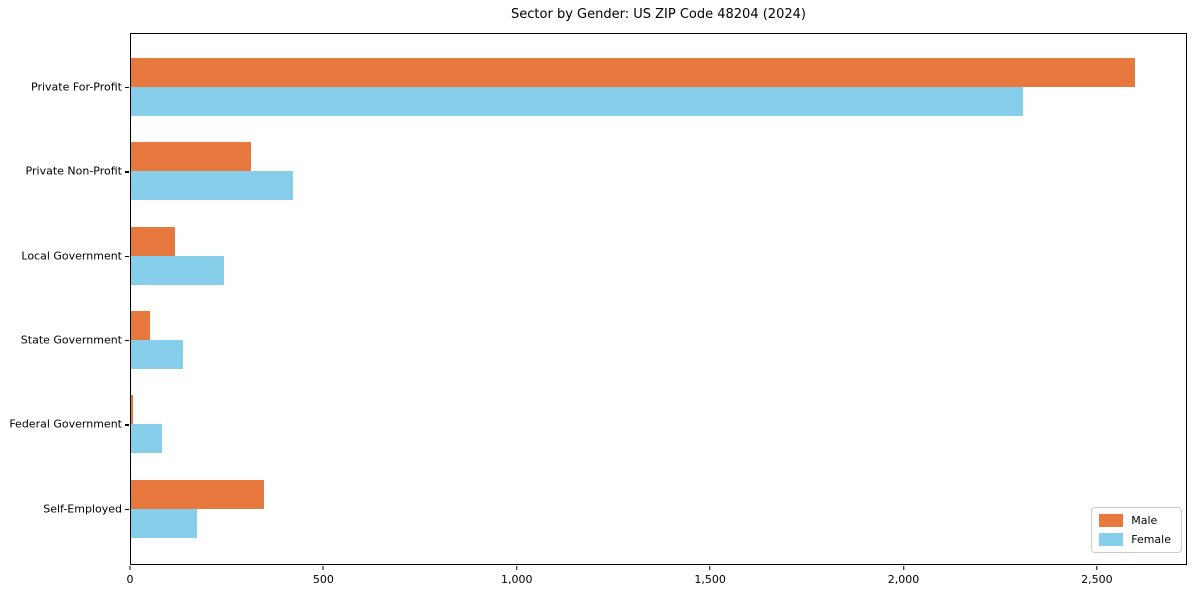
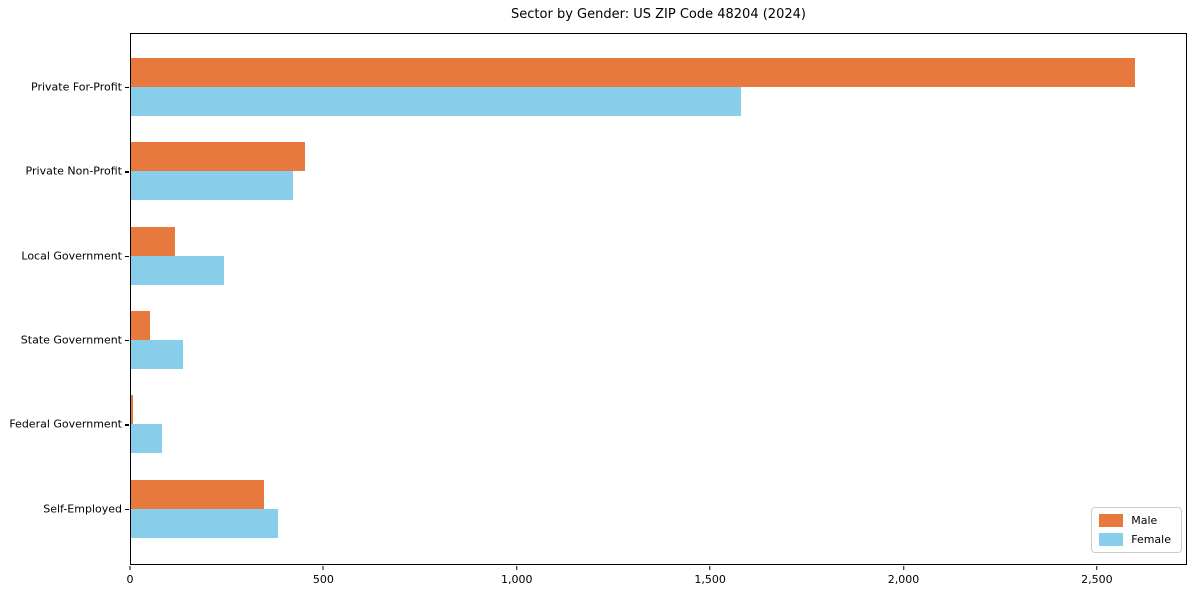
Female/Private For-Profit: 2310 -> 1580
Male/Private Non-Profit: 310 -> 450
Female/Self-Employed: 170 -> 380
